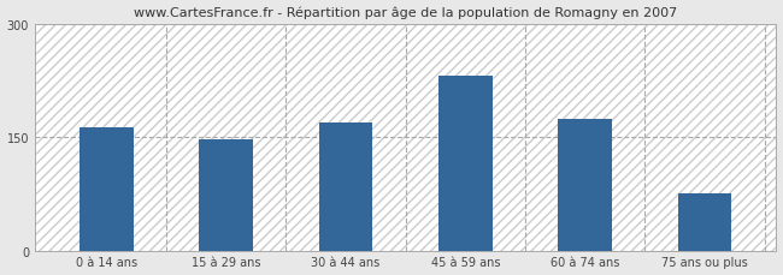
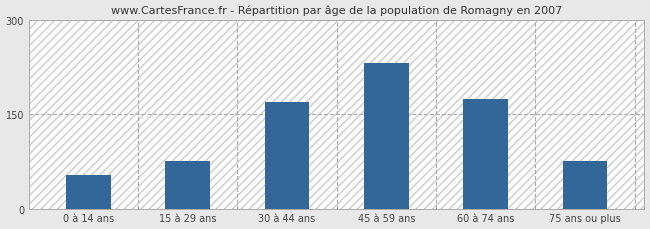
0 à 14 ans: 163 -> 54
15 à 29 ans: 148 -> 76
